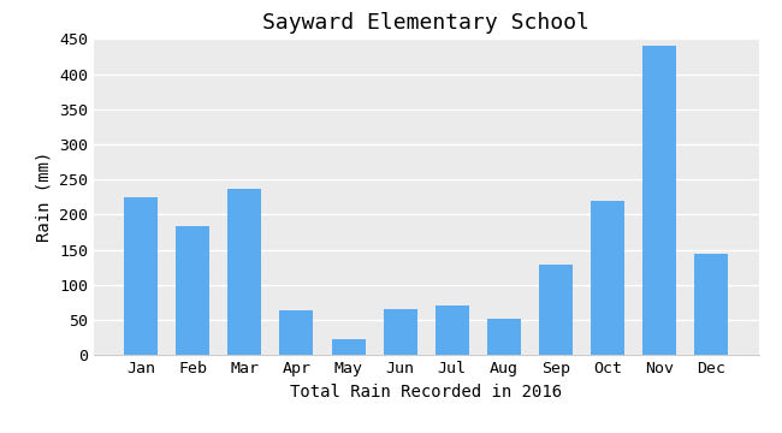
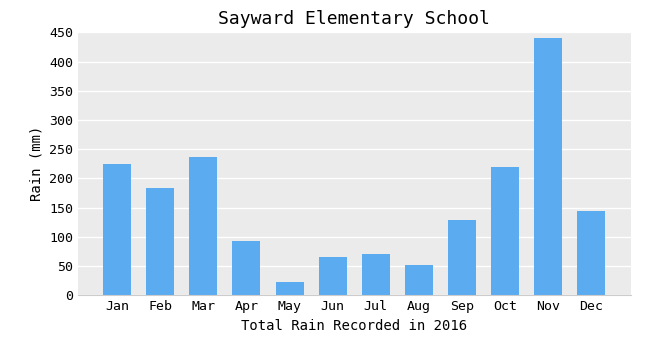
Apr: 64 -> 93
